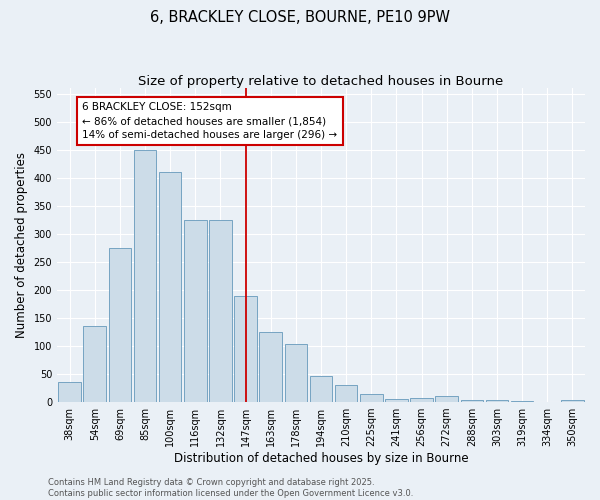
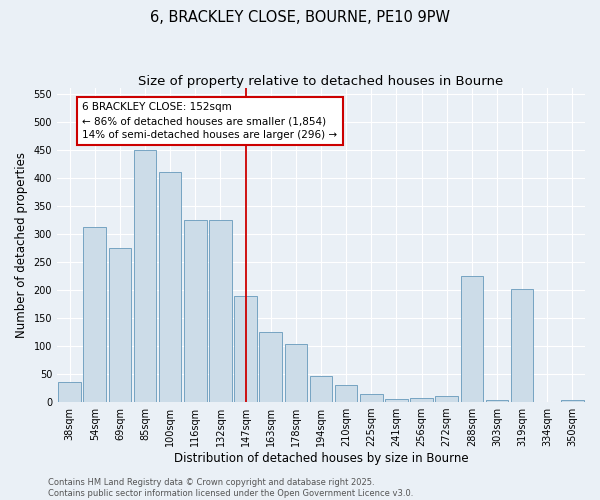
54sqm: 135 -> 312
288sqm: 4 -> 224
319sqm: 2 -> 202
